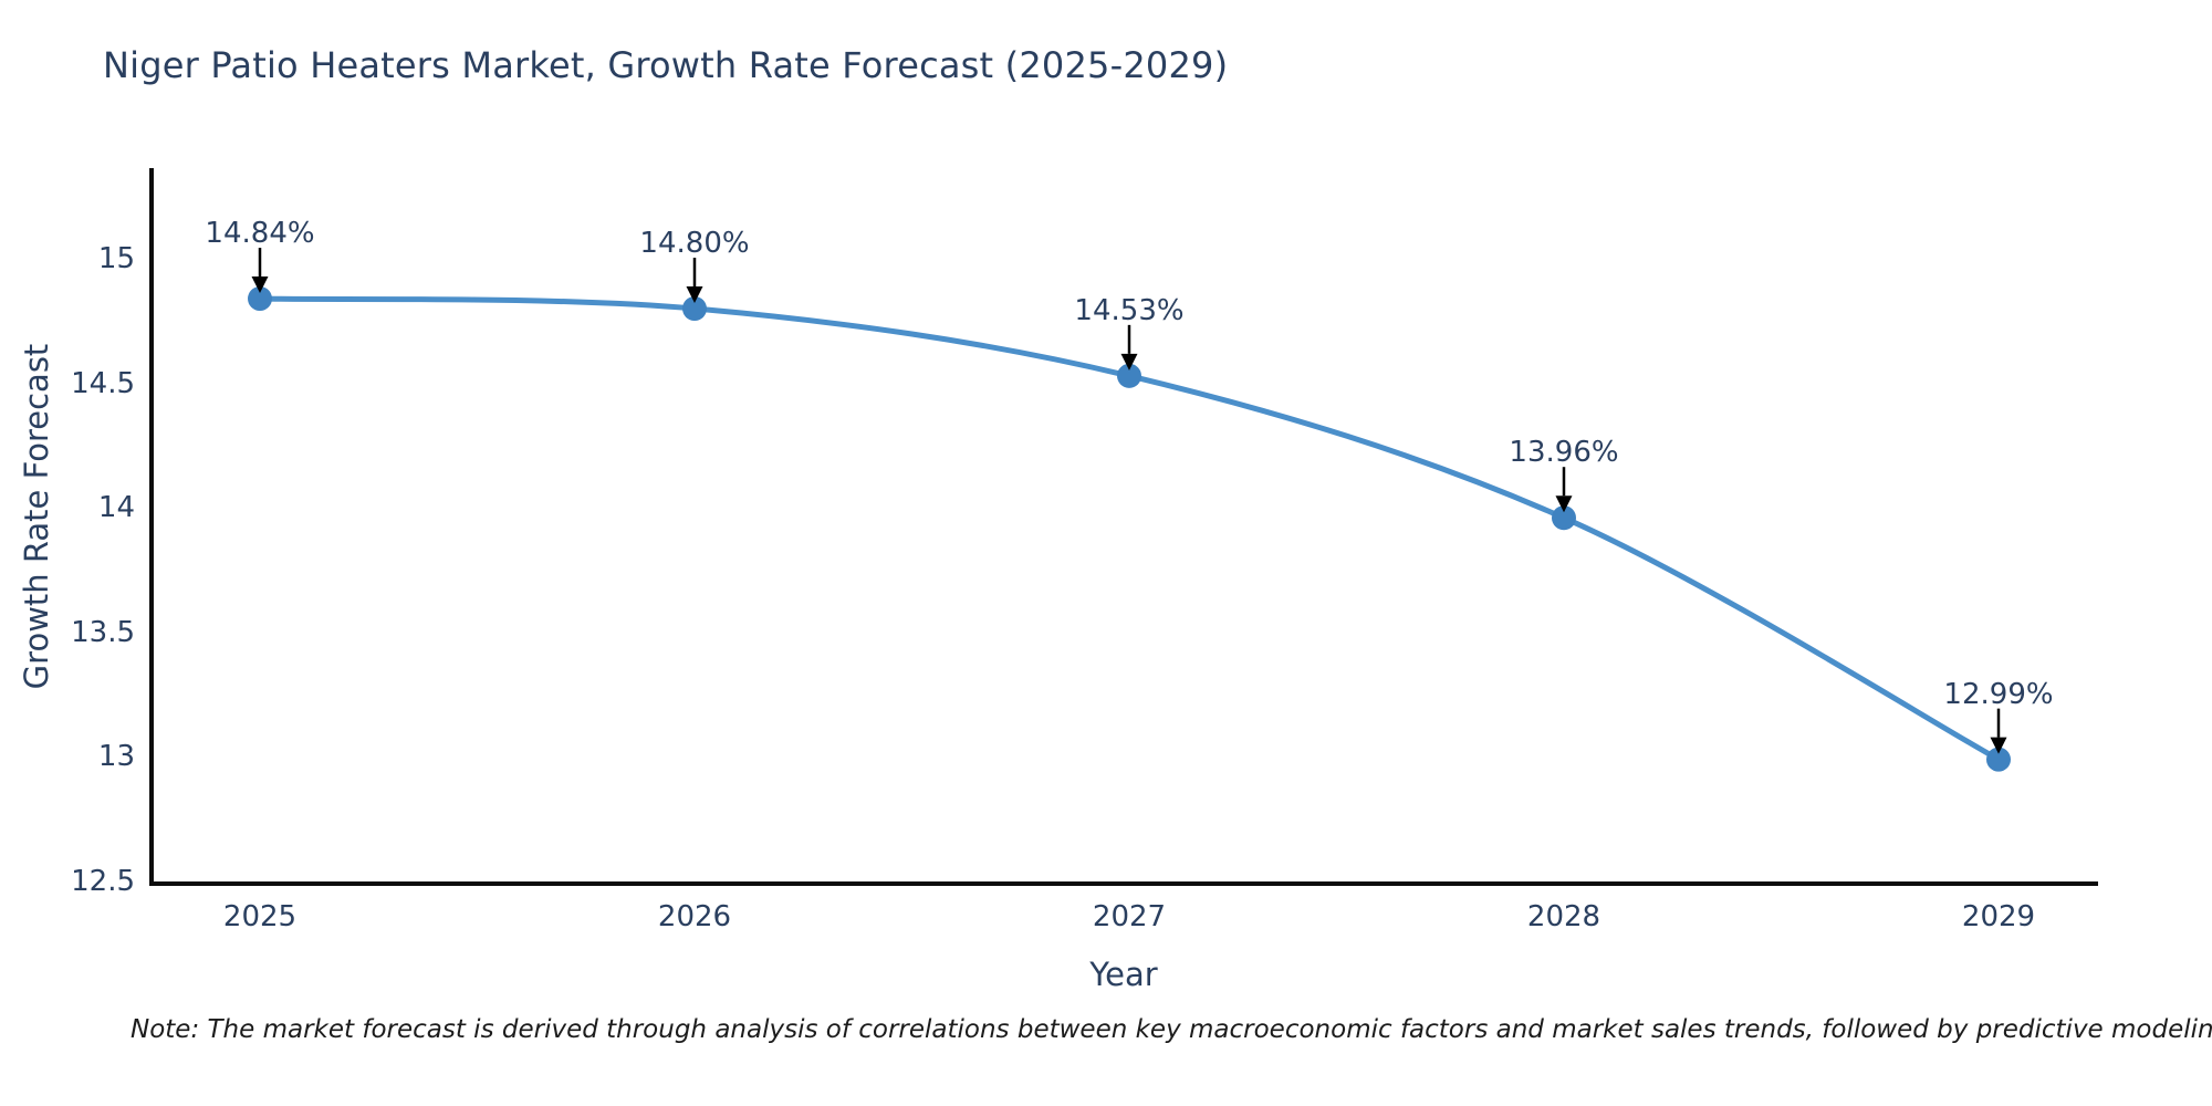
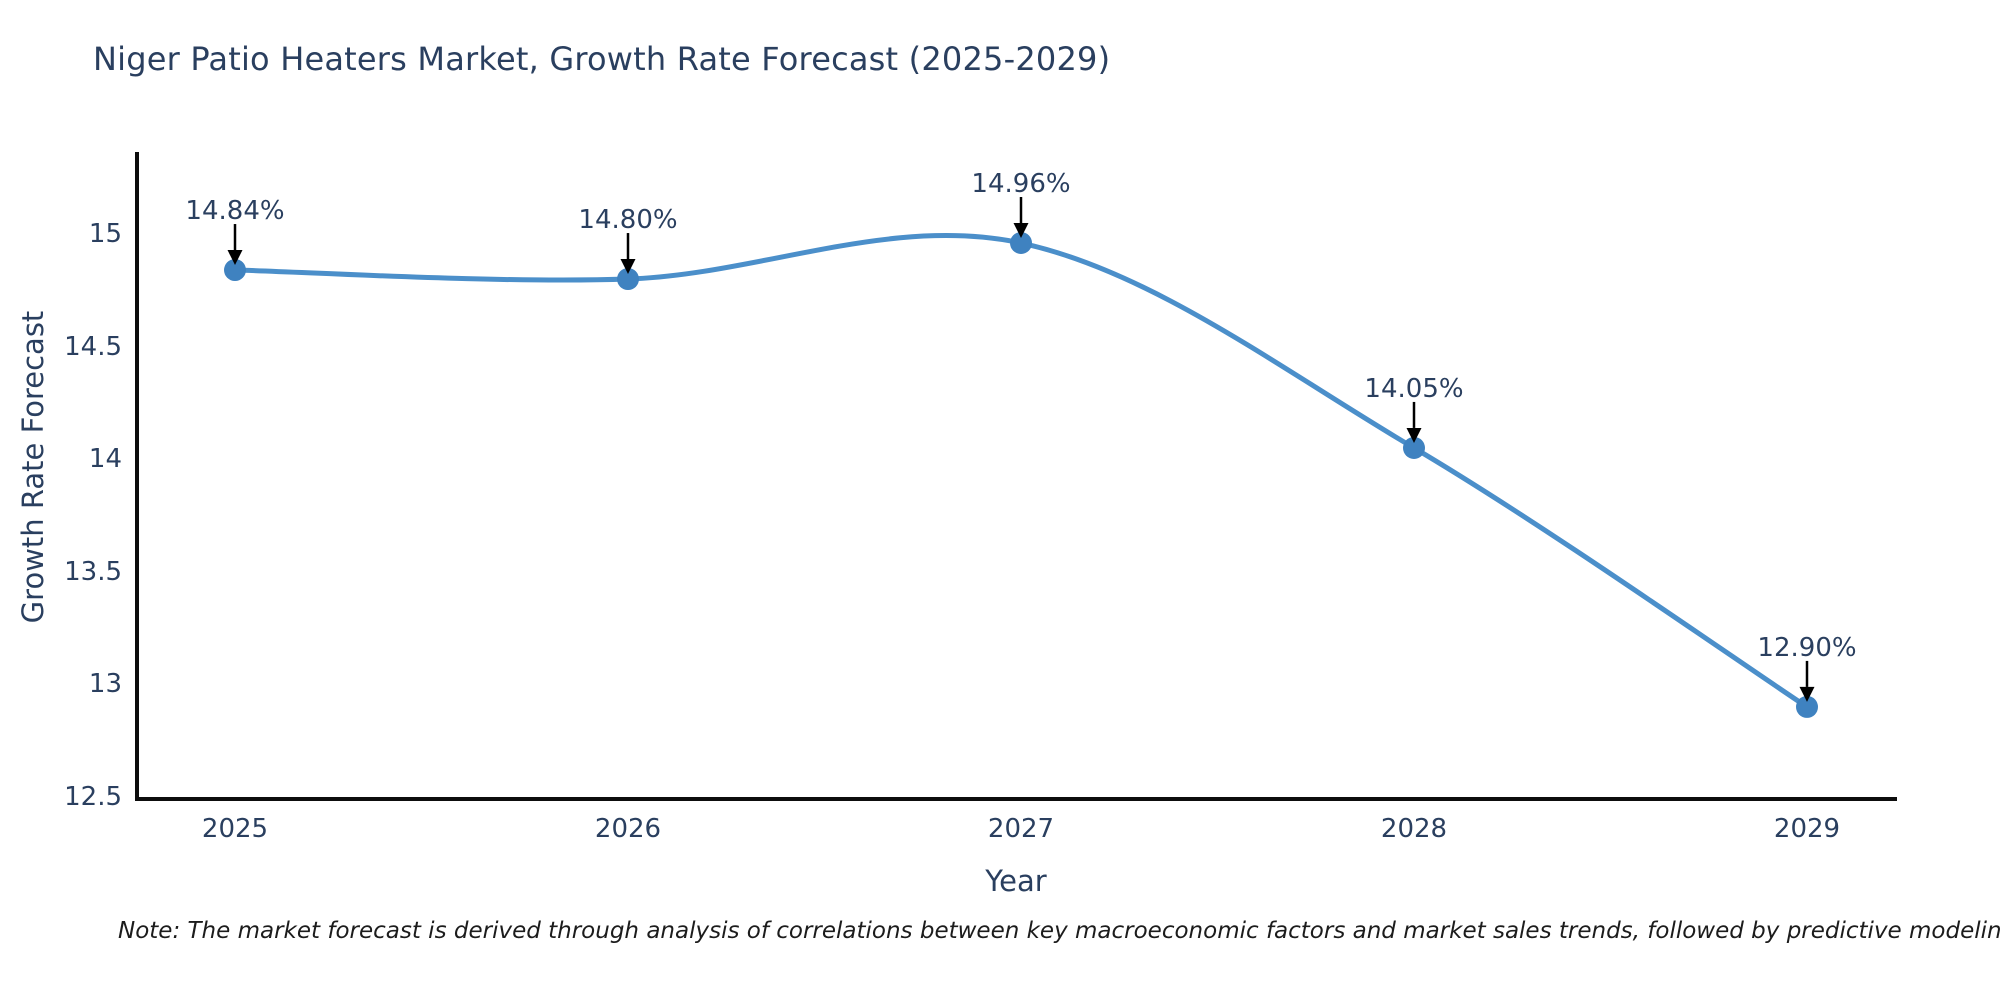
2027: 14.53% -> 14.96%
2028: 13.96% -> 14.05%
2029: 12.99% -> 12.90%
